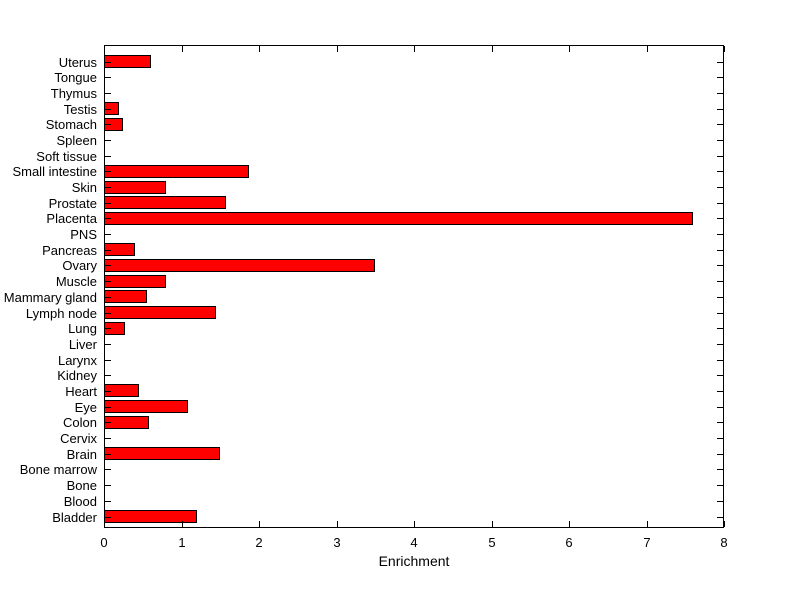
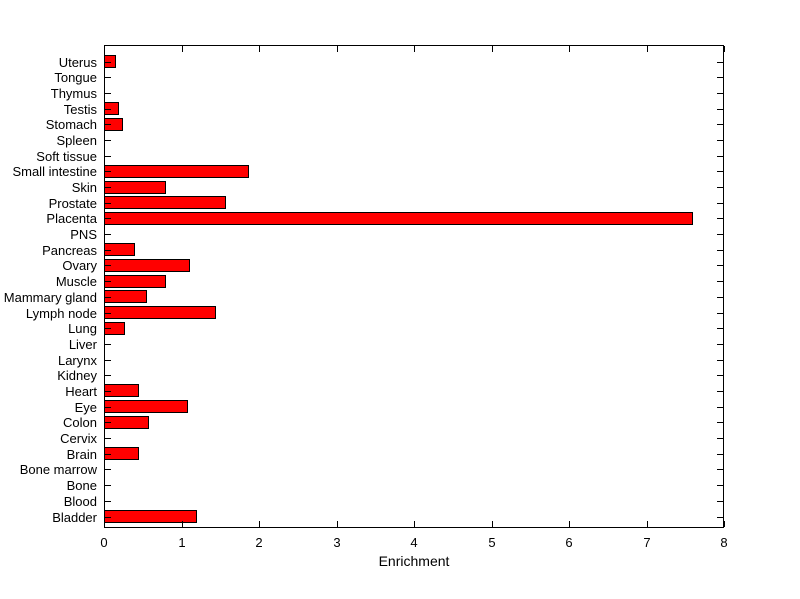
Uterus: 0.6 -> 0.1
Ovary: 3.5 -> 1.1
Brain: 1.5 -> 0.5
